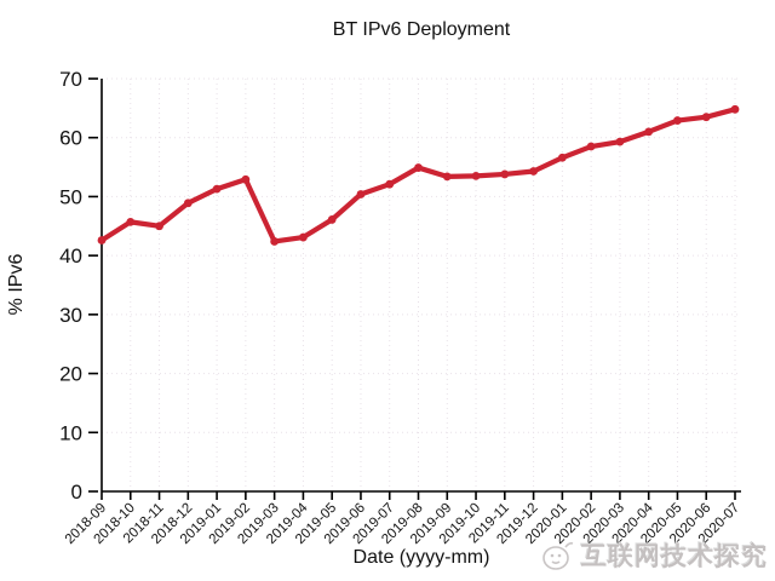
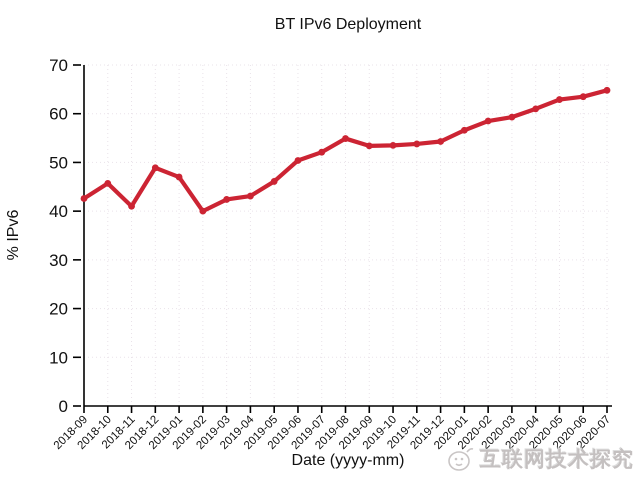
2018-11: 45 -> 41
2019-01: 51 -> 47
2019-02: 53 -> 40
